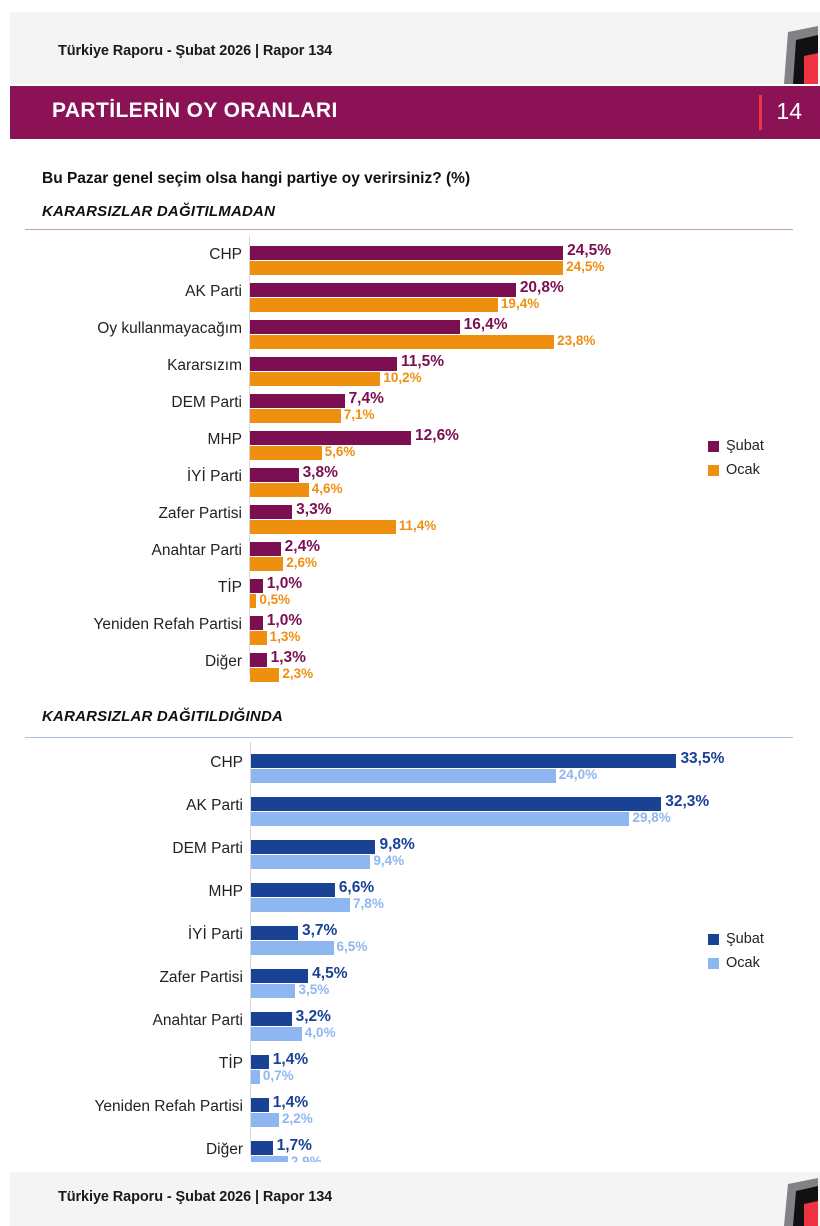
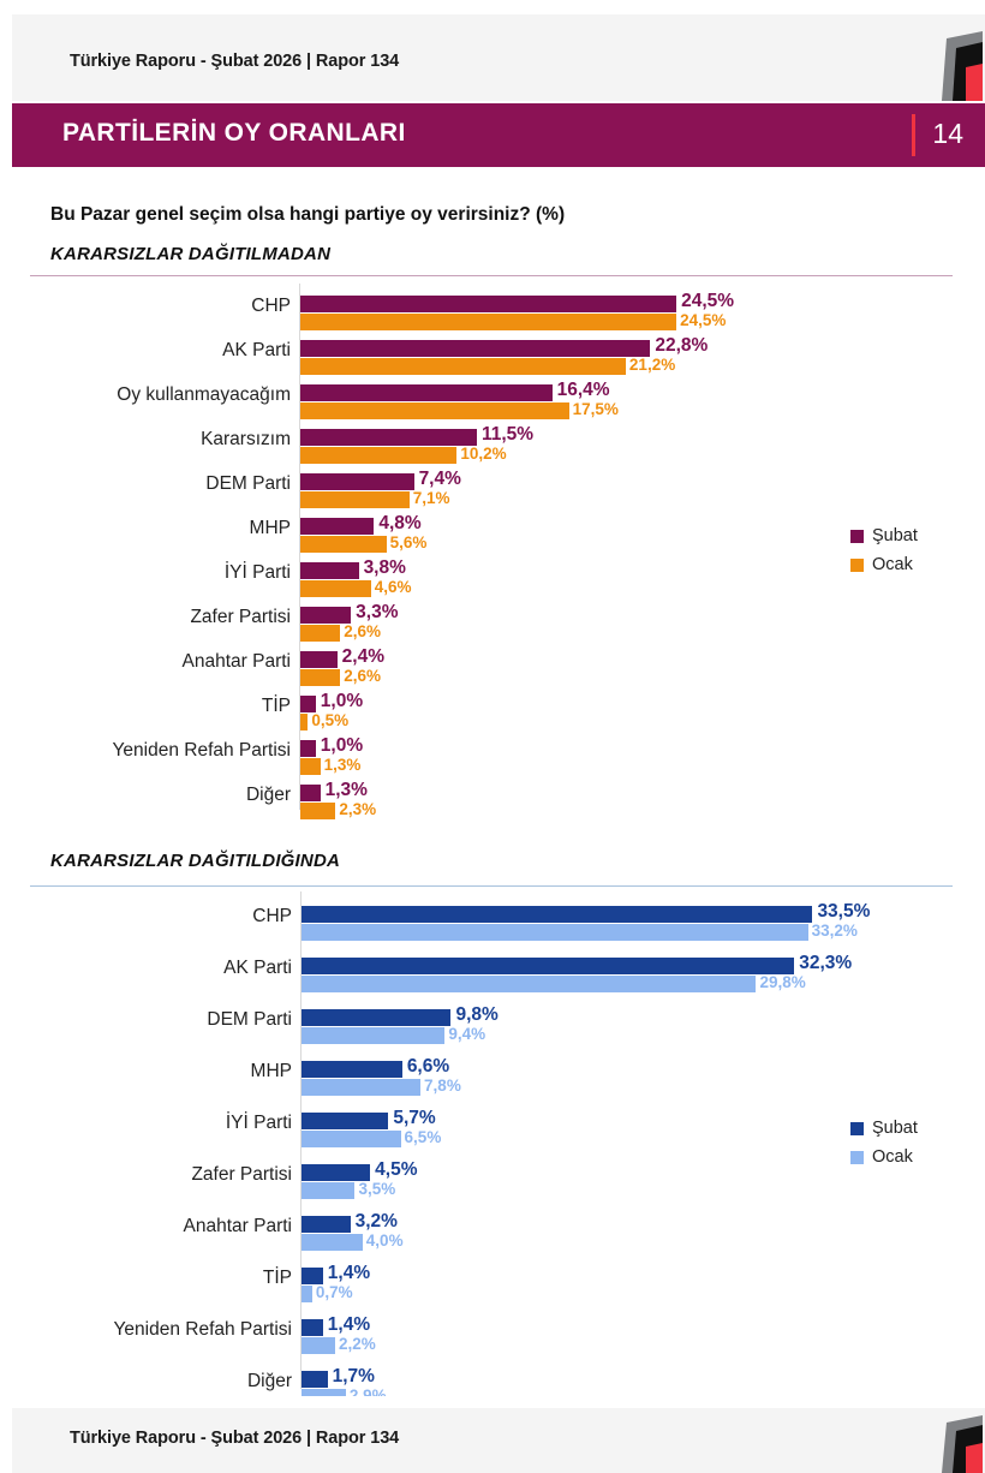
KARARSIZLAR DAĞITILMADAN/Şubat/AK Parti: 20,8% -> 22,8%
KARARSIZLAR DAĞITILMADAN/Ocak/AK Parti: 19,4% -> 21,2%
KARARSIZLAR DAĞITILMADAN/Ocak/Oy kullanmayacağım: 23,8% -> 17,5%
KARARSIZLAR DAĞITILMADAN/Şubat/MHP: 12,6% -> 4,8%
KARARSIZLAR DAĞITILMADAN/Ocak/Zafer Partisi: 11,4% -> 2,6%
KARARSIZLAR DAĞITILDIĞINDA/Ocak/CHP: 24,0% -> 33,2%
KARARSIZLAR DAĞITILDIĞINDA/Şubat/İYİ Parti: 3,7% -> 5,7%
